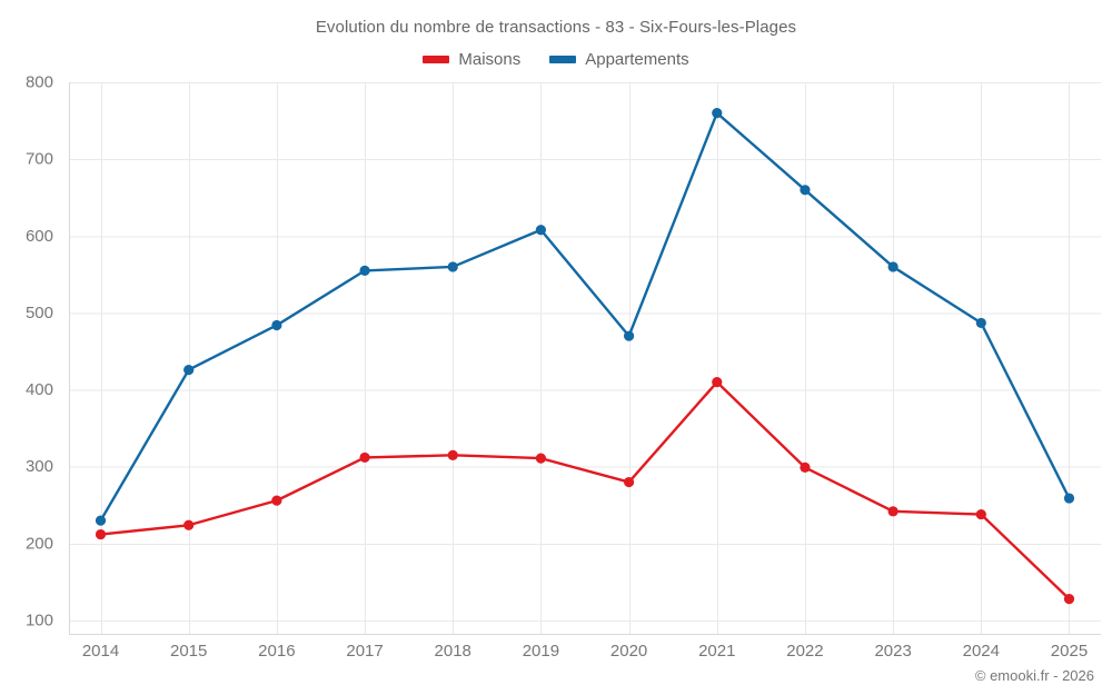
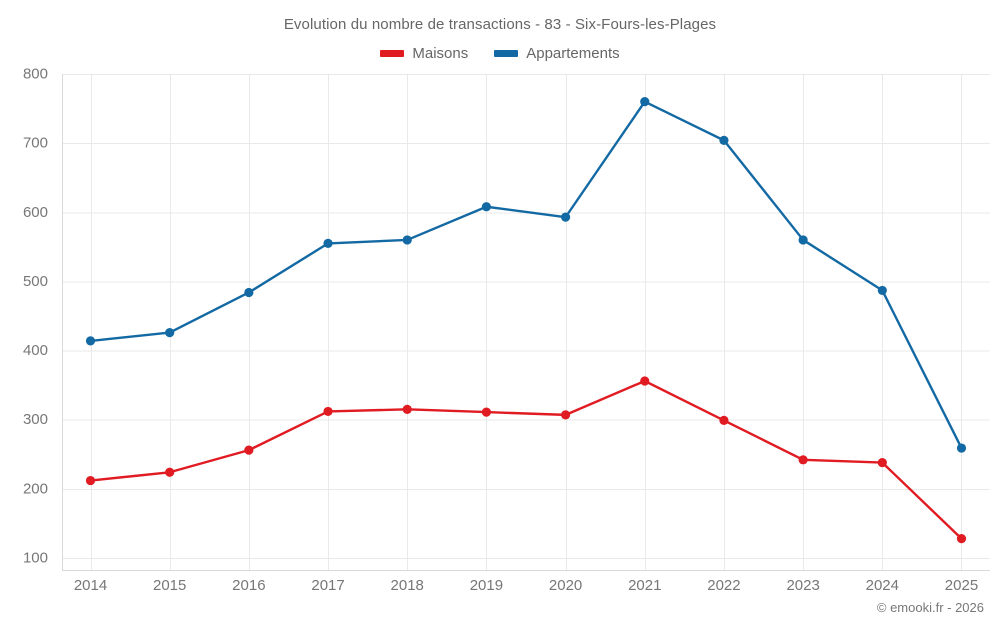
Appartements/2014: 230 -> 410
Maisons/2020: 280 -> 310
Appartements/2020: 470 -> 590
Maisons/2021: 410 -> 360
Appartements/2022: 660 -> 700
